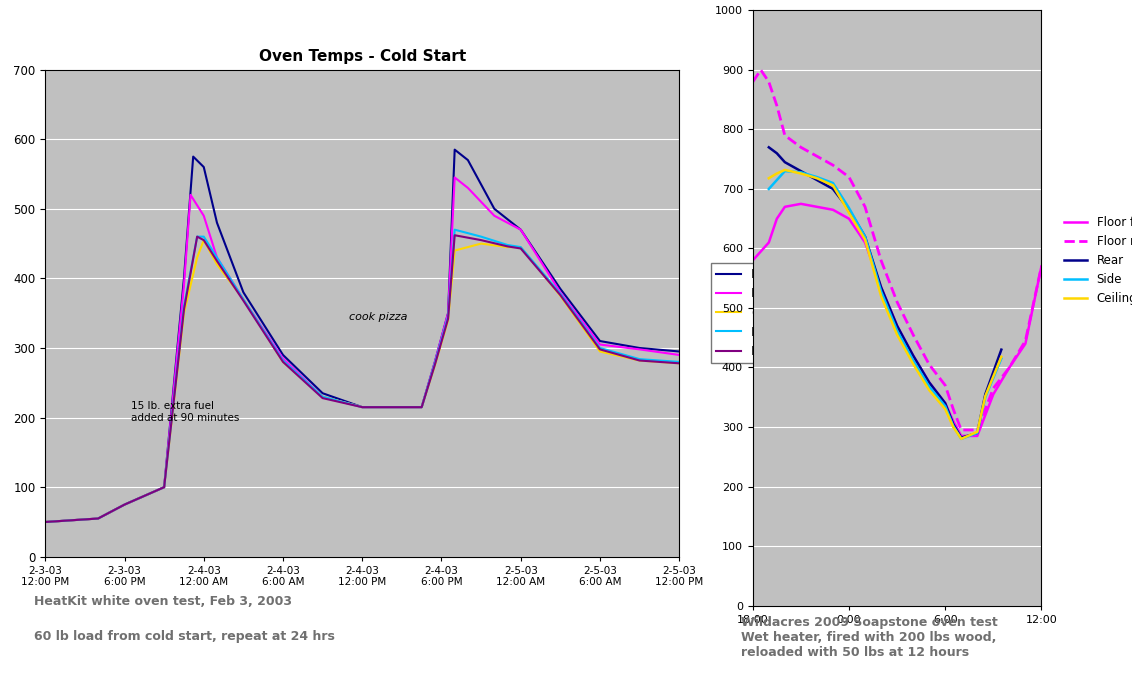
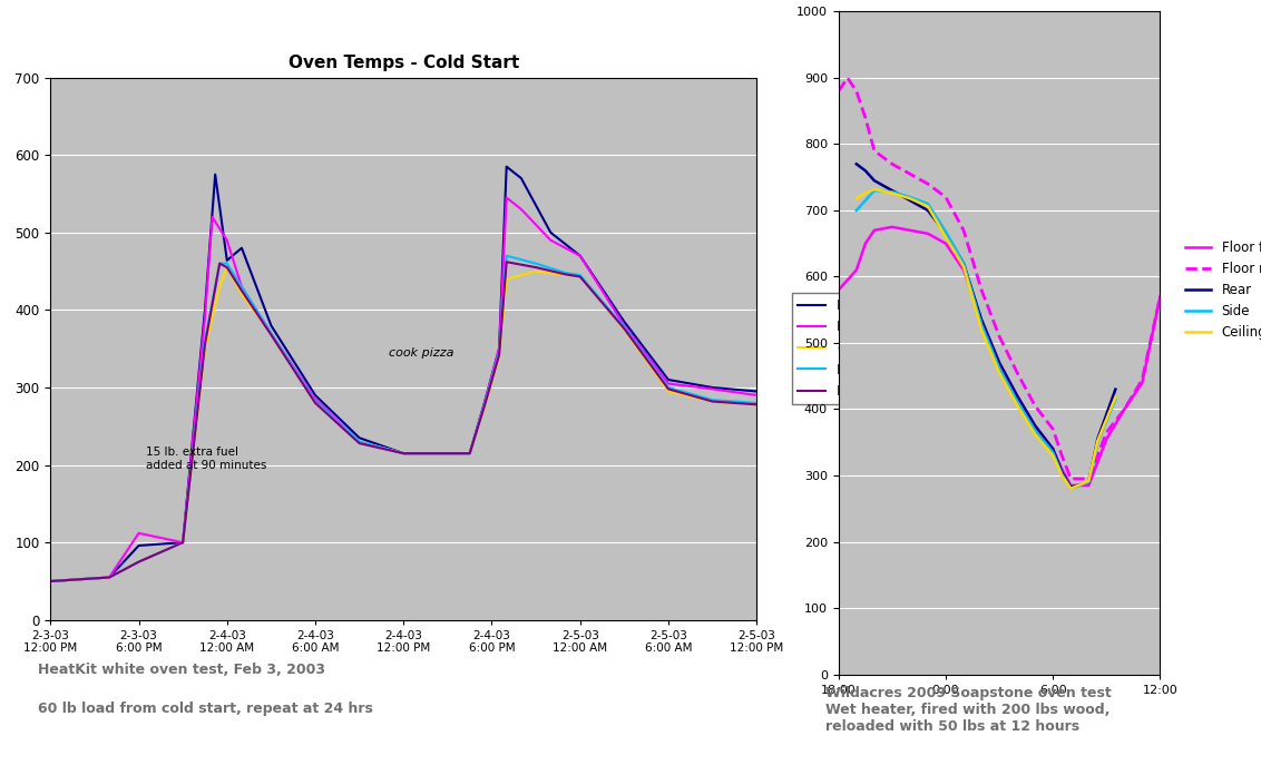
Oven Temps - Cold Start/Rear/2-3-03 6:00 PM: 75 -> 96
Oven Temps - Cold Start/Floor/2-3-03 6:00 PM: 75 -> 112
Oven Temps - Cold Start/Rear/2-4-03 12:00 AM: 560 -> 464
